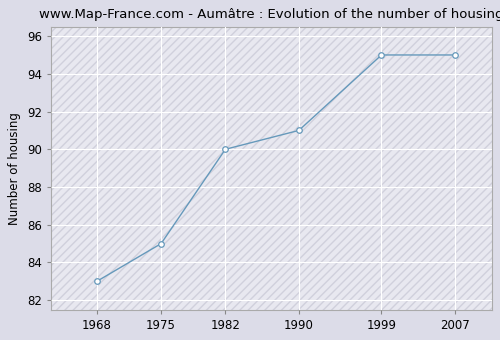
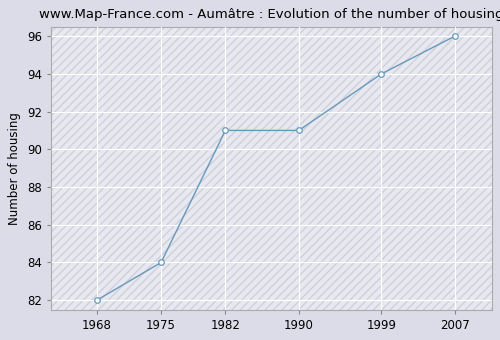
1968: 83 -> 82
1975: 85 -> 84
1982: 90 -> 91
1999: 95 -> 94
2007: 95 -> 96
